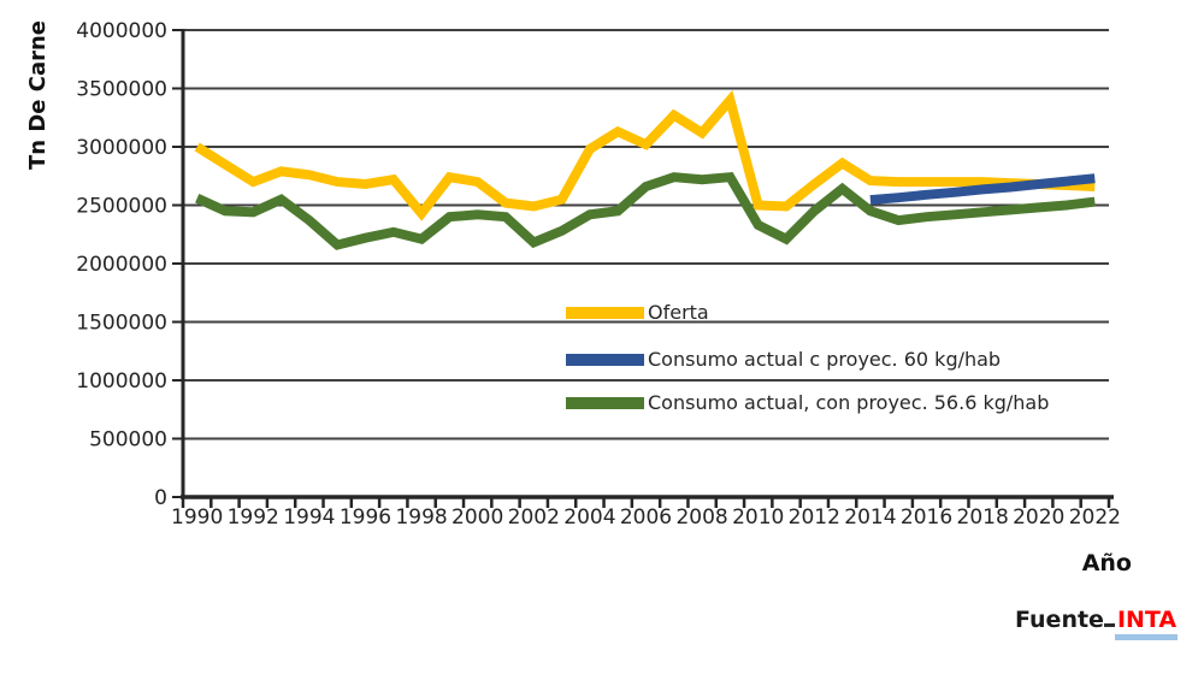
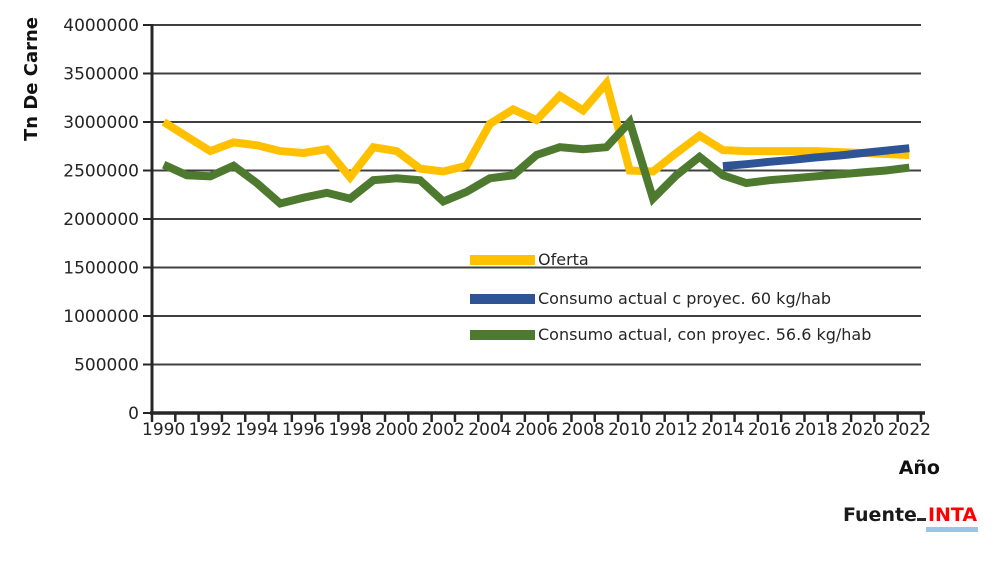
Consumo actual, con proyec. 56.6 kg/hab/2010: 2300000 -> 3000000
